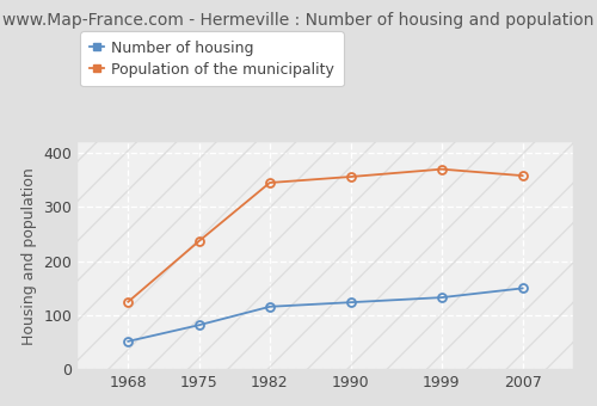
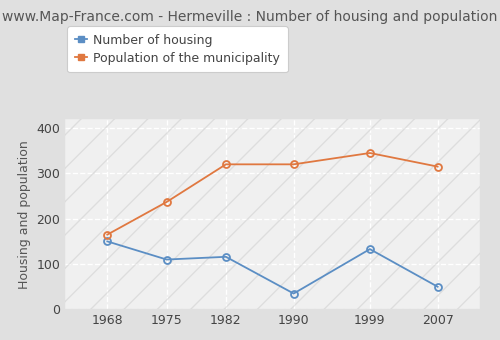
Number of housing/1968: 52 -> 150
Population of the municipality/1968: 125 -> 165
Number of housing/1975: 82 -> 110
Population of the municipality/1982: 345 -> 320
Number of housing/1990: 124 -> 35
Population of the municipality/1990: 356 -> 320
Population of the municipality/1999: 370 -> 345
Number of housing/2007: 150 -> 50
Population of the municipality/2007: 358 -> 315
